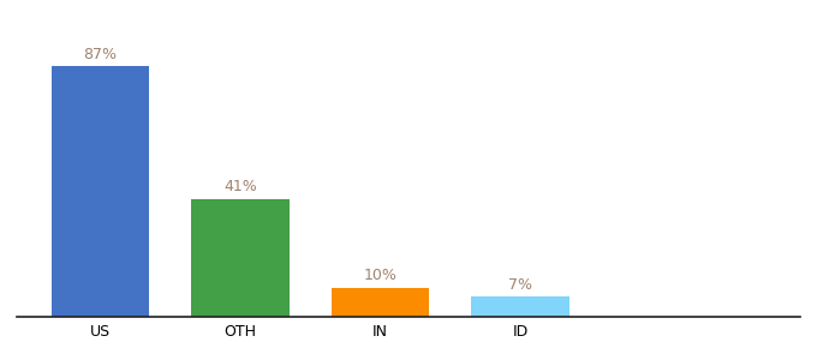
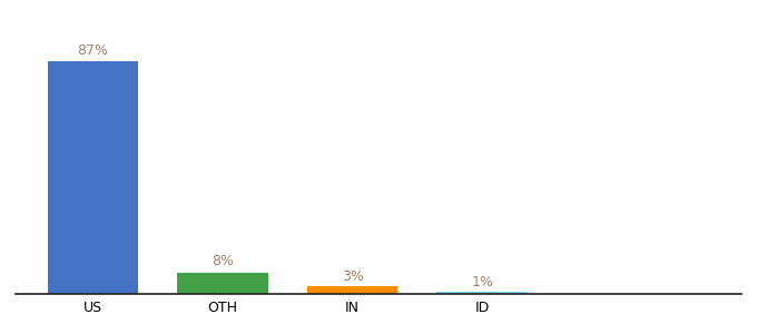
OTH: 41% -> 8%
IN: 10% -> 3%
ID: 7% -> 1%
